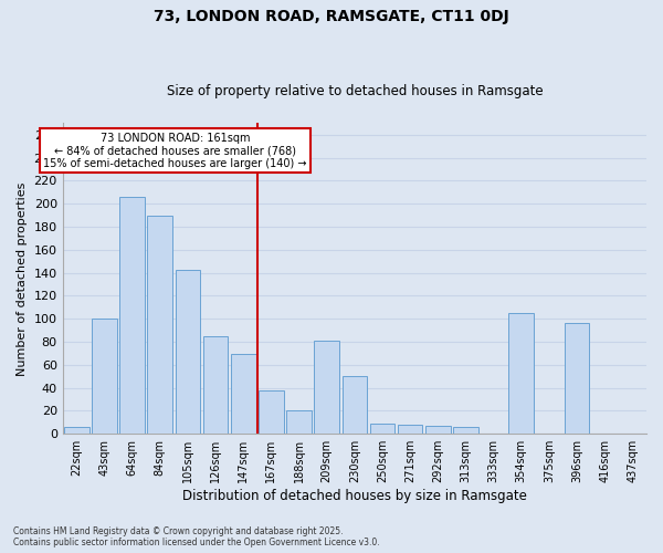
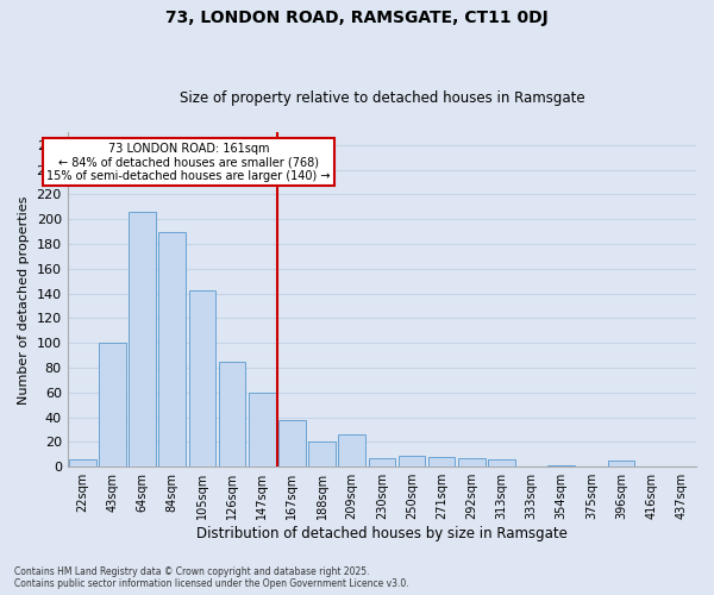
147sqm: 69 -> 60
209sqm: 81 -> 26
230sqm: 50 -> 7
354sqm: 105 -> 1
396sqm: 96 -> 5
